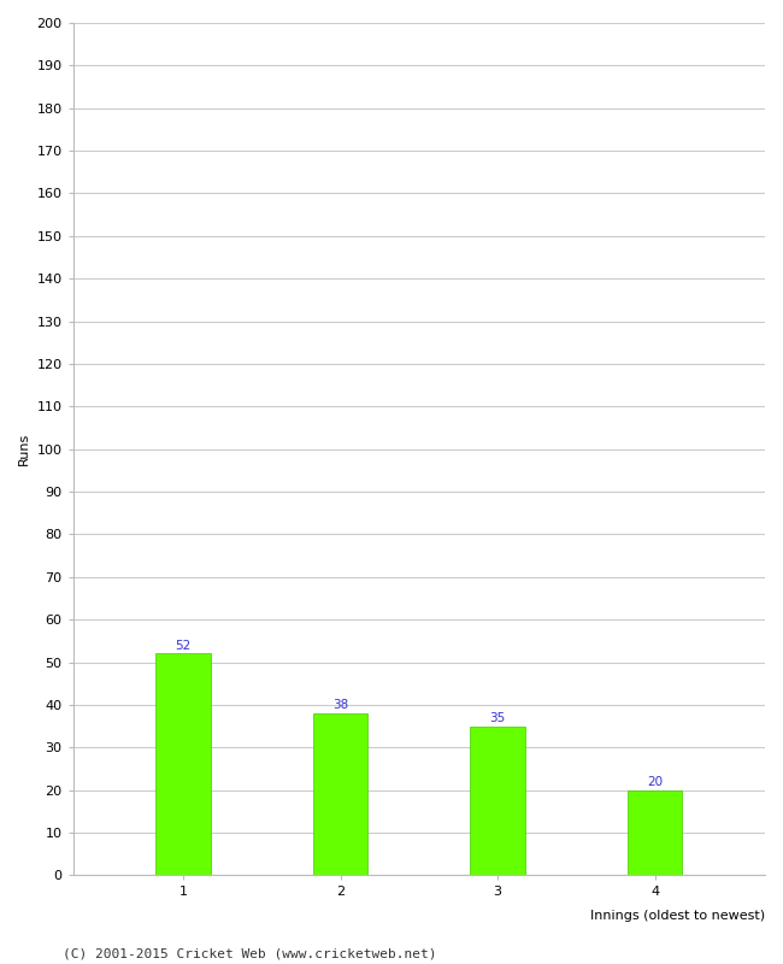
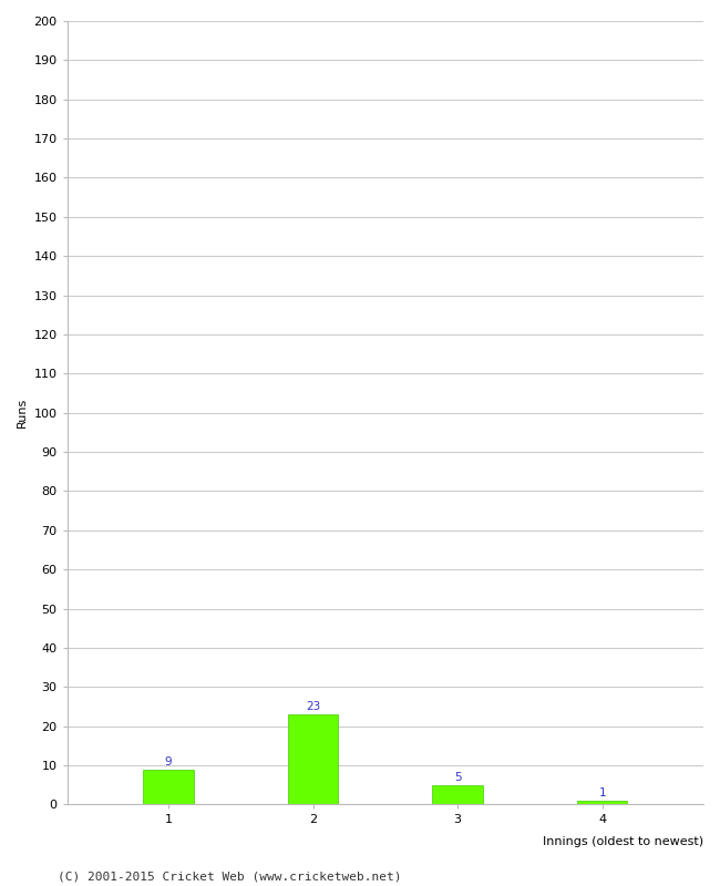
1: 52 -> 9
2: 38 -> 23
3: 35 -> 5
4: 20 -> 1
